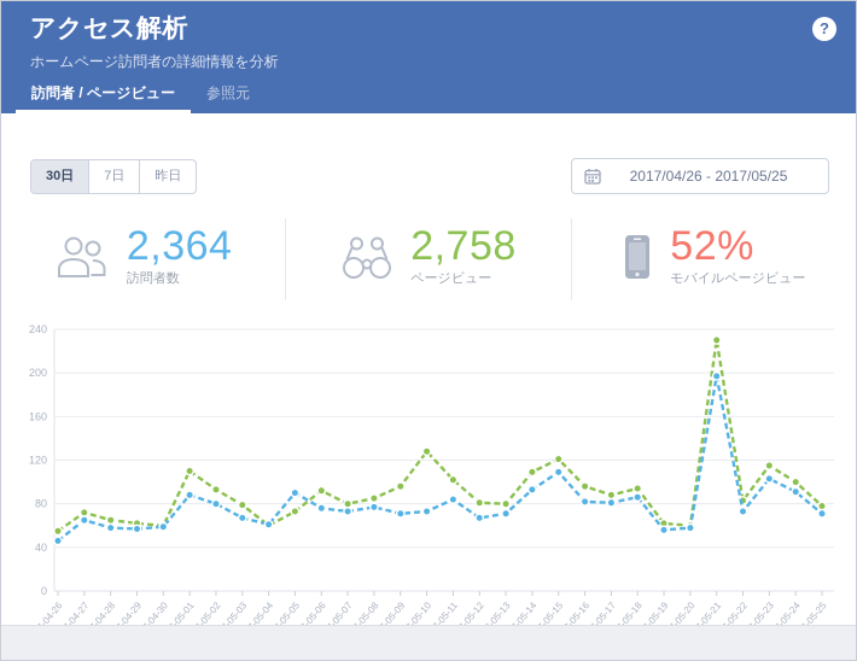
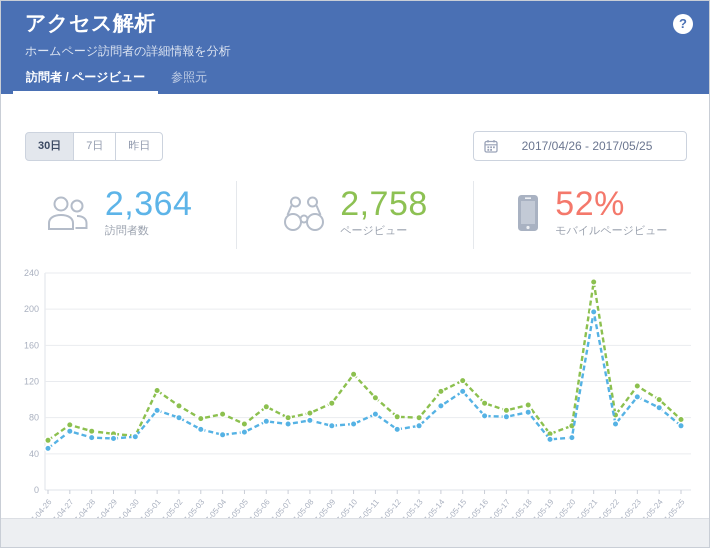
ページビュー/2017-05-04: 60 -> 80
訪問者数/2017-05-05: 90 -> 60
ページビュー/2017-05-20: 60 -> 70
